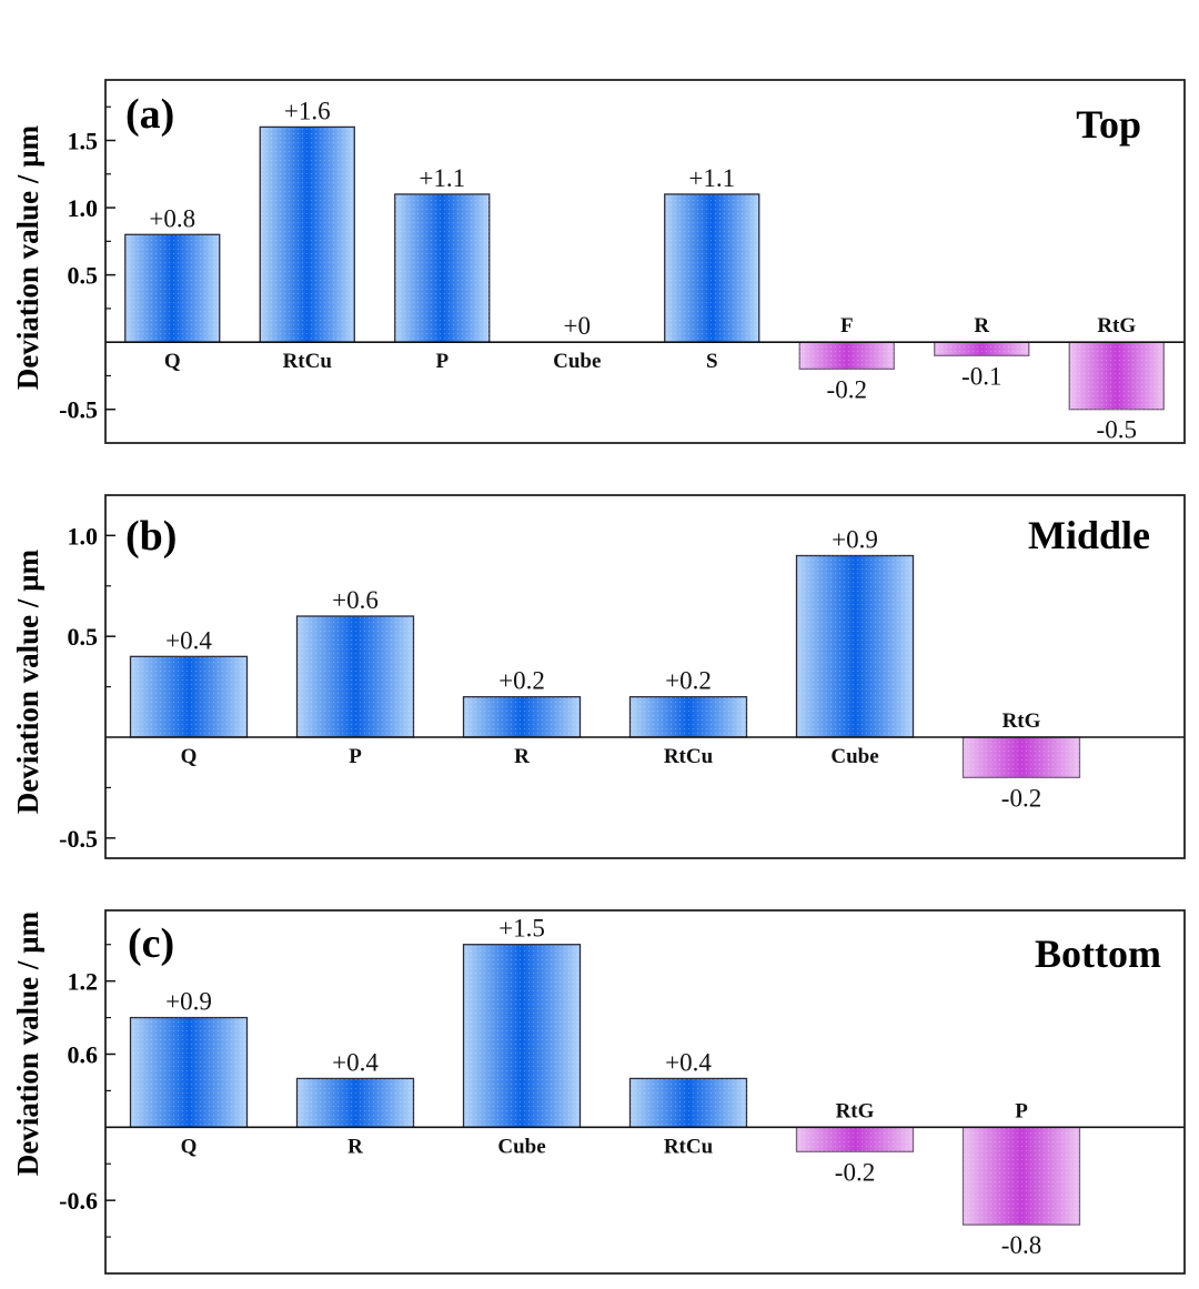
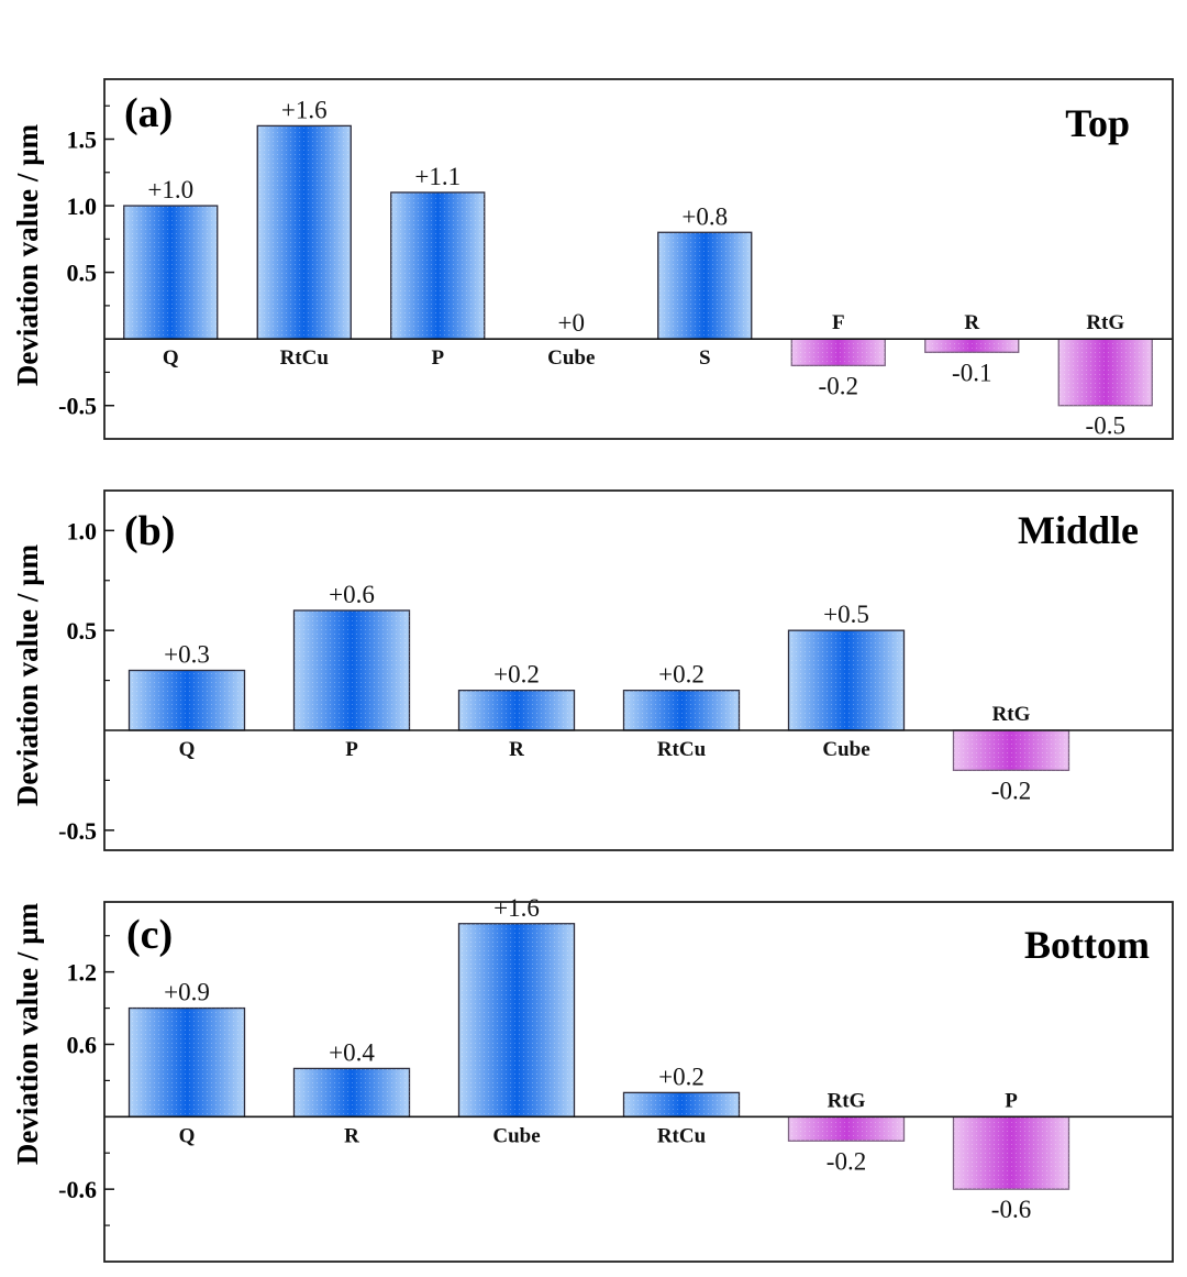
Top/Q: +0.8 -> +1.0
Top/S: +1.1 -> +0.8
Middle/Q: +0.4 -> +0.3
Middle/Cube: +0.9 -> +0.5
Bottom/Cube: +1.5 -> +1.6
Bottom/RtCu: +0.4 -> +0.2
Bottom/P: -0.8 -> -0.6
